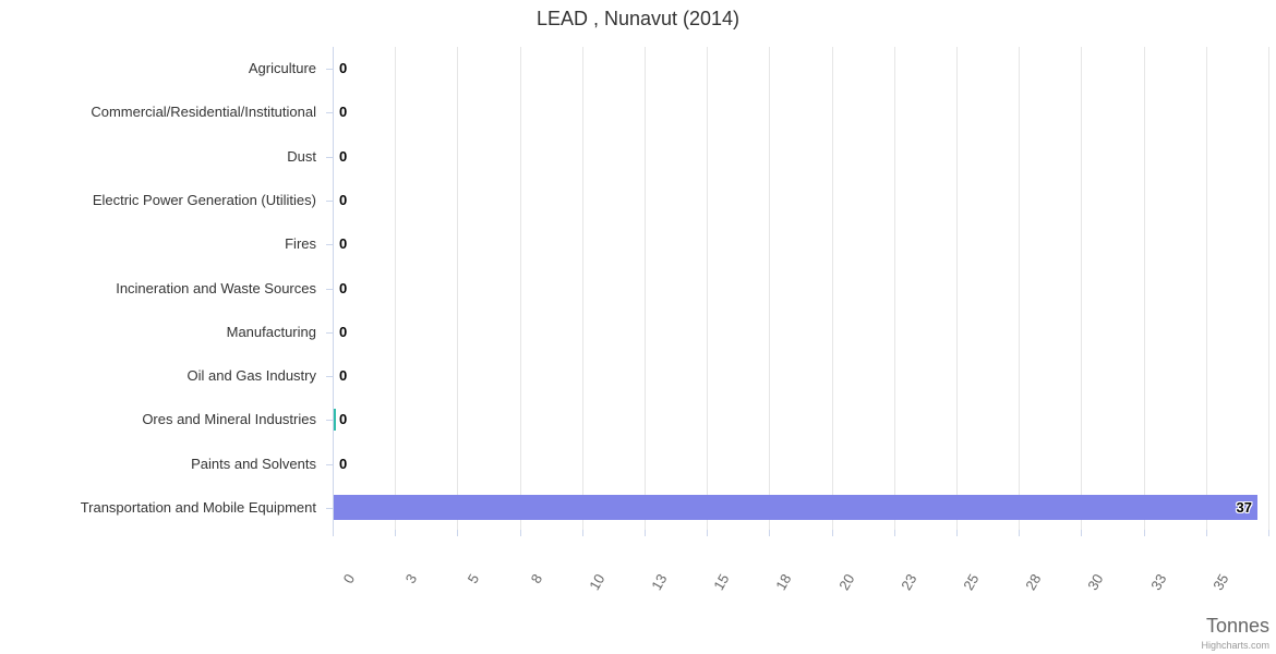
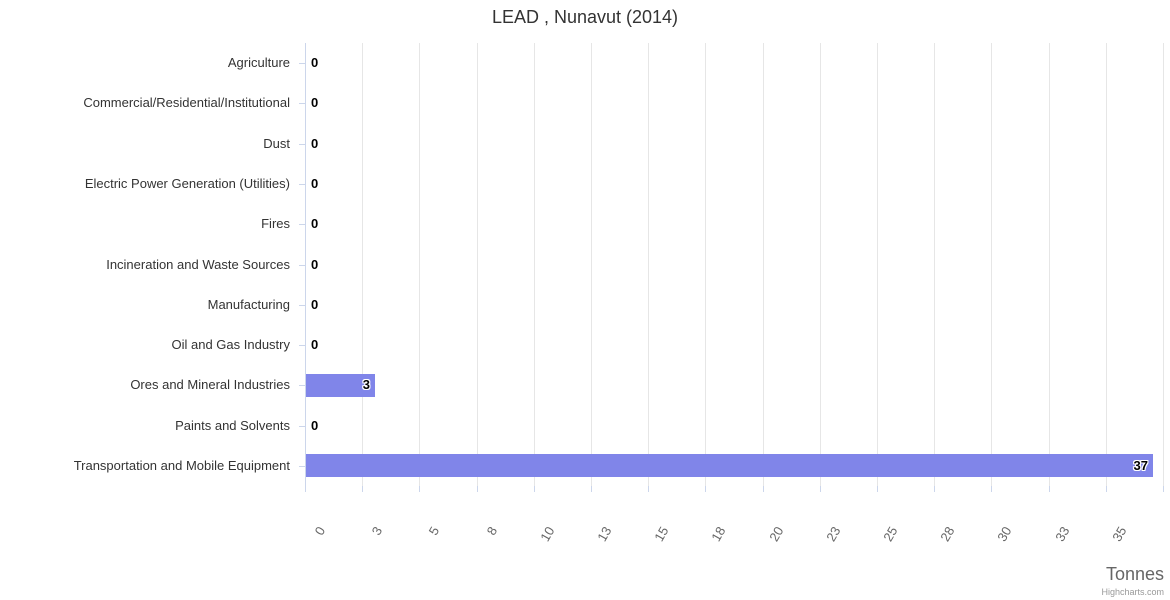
Ores and Mineral Industries: 0 -> 3
